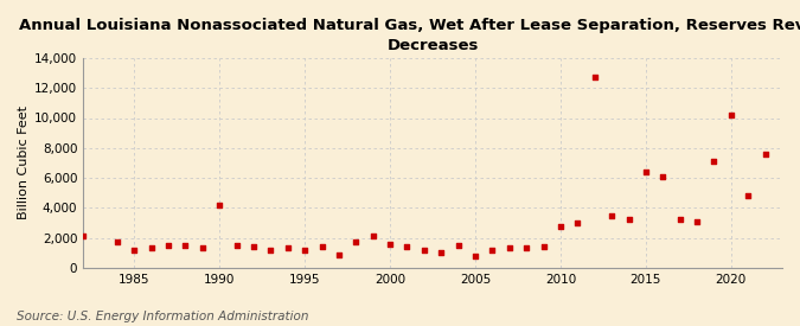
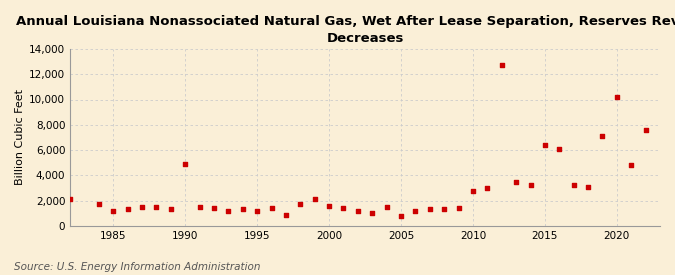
1990: 4,200 -> 4,900
